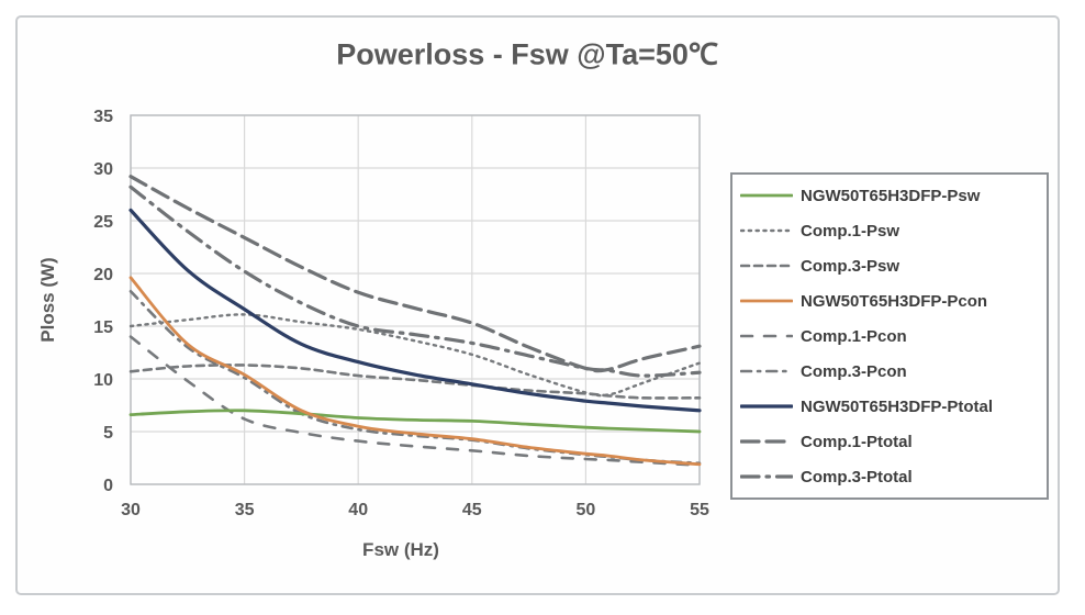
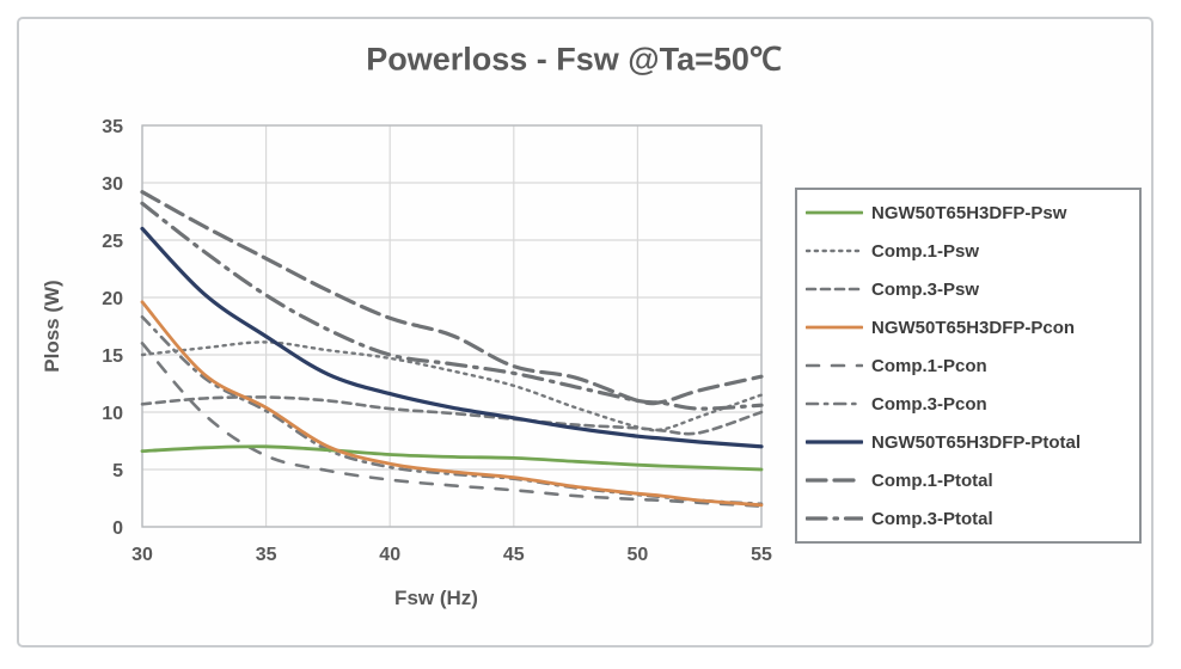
Comp.1-Pcon/30: 14 -> 16
Comp.1-Ptotal/45: 15 -> 14
Comp.3-Psw/55: 8 -> 10
